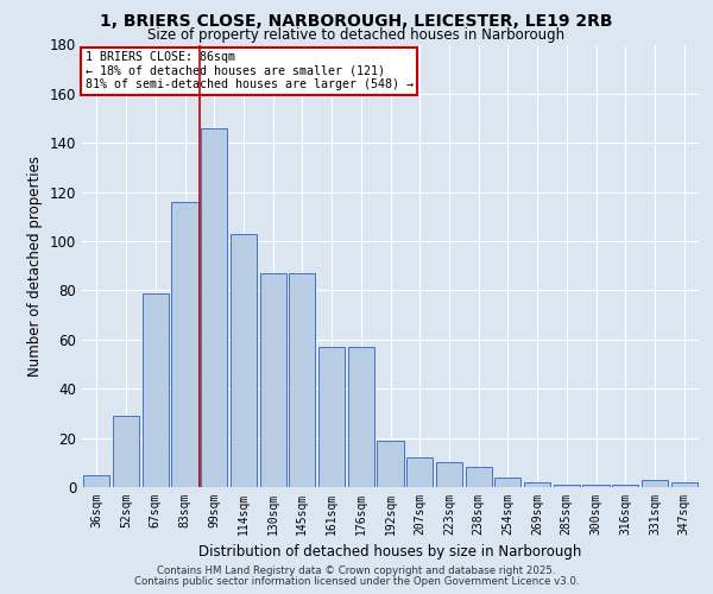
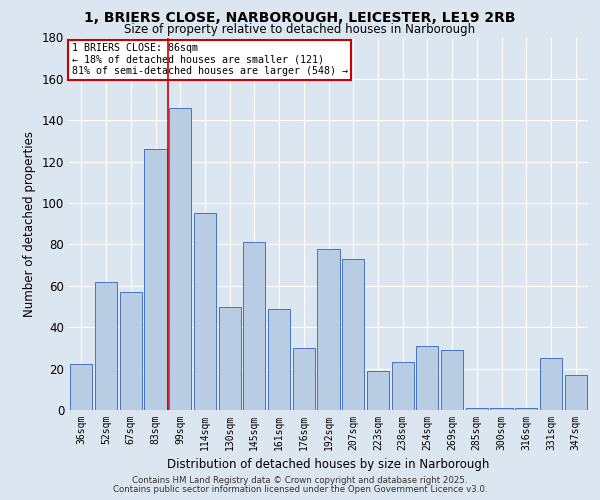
36sqm: 5 -> 22
52sqm: 29 -> 62
67sqm: 79 -> 57
83sqm: 116 -> 126
114sqm: 103 -> 95
130sqm: 87 -> 50
145sqm: 87 -> 81
161sqm: 57 -> 49
176sqm: 57 -> 30
192sqm: 19 -> 78
207sqm: 12 -> 73
223sqm: 10 -> 19
238sqm: 8 -> 23
254sqm: 4 -> 31
269sqm: 2 -> 29
331sqm: 3 -> 25
347sqm: 2 -> 17
